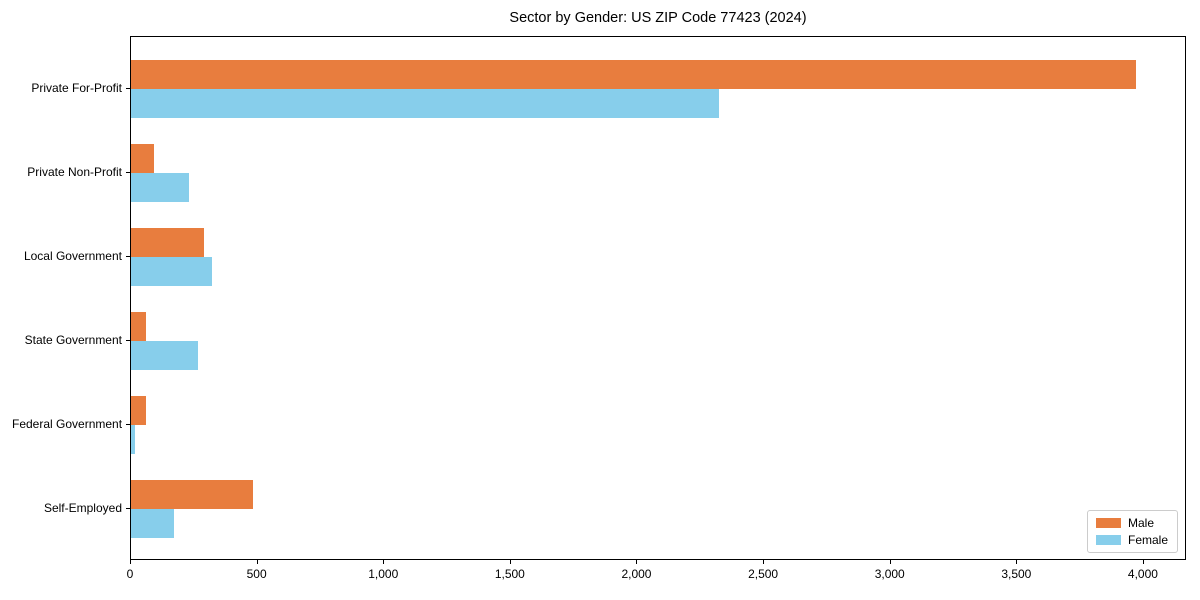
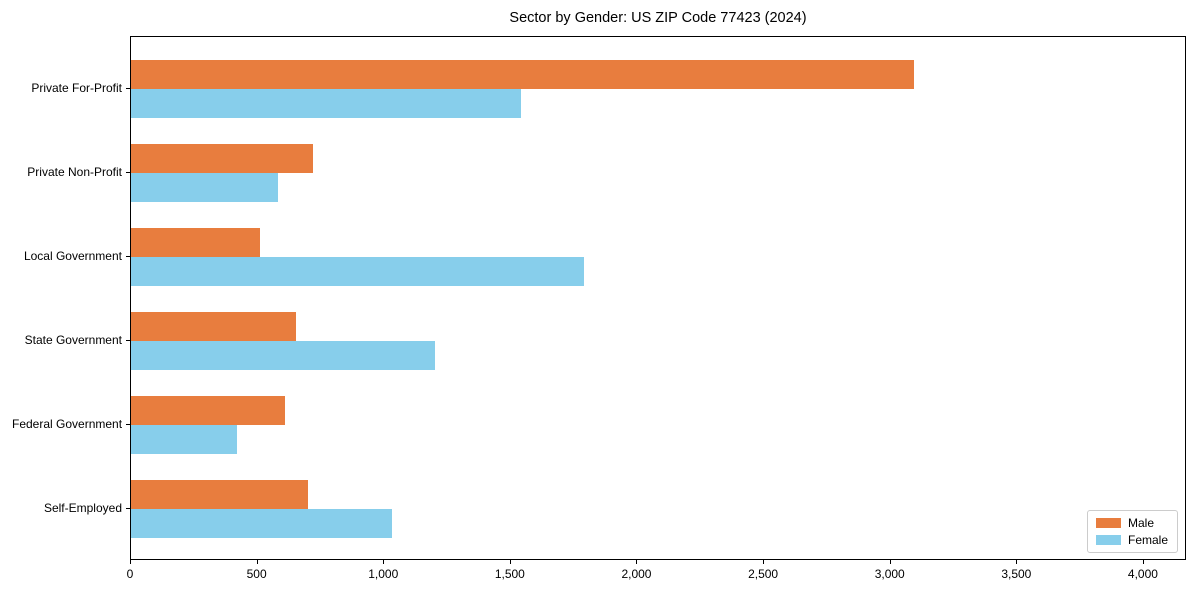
Male/Private For-Profit: 3970 -> 3090
Female/Private For-Profit: 2320 -> 1540
Male/Private Non-Profit: 90 -> 720
Female/Private Non-Profit: 230 -> 580
Male/Local Government: 290 -> 510
Female/Local Government: 320 -> 1790
Male/State Government: 60 -> 650
Female/State Government: 260 -> 1200
Male/Federal Government: 60 -> 610
Female/Federal Government: 20 -> 420
Male/Self-Employed: 480 -> 700
Female/Self-Employed: 170 -> 1030
